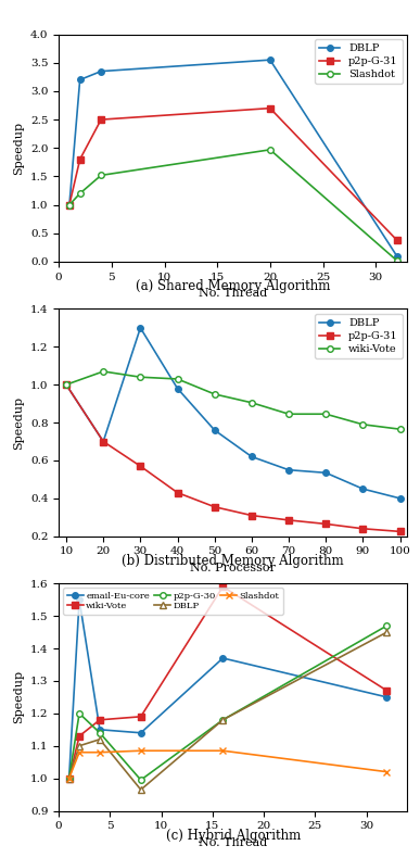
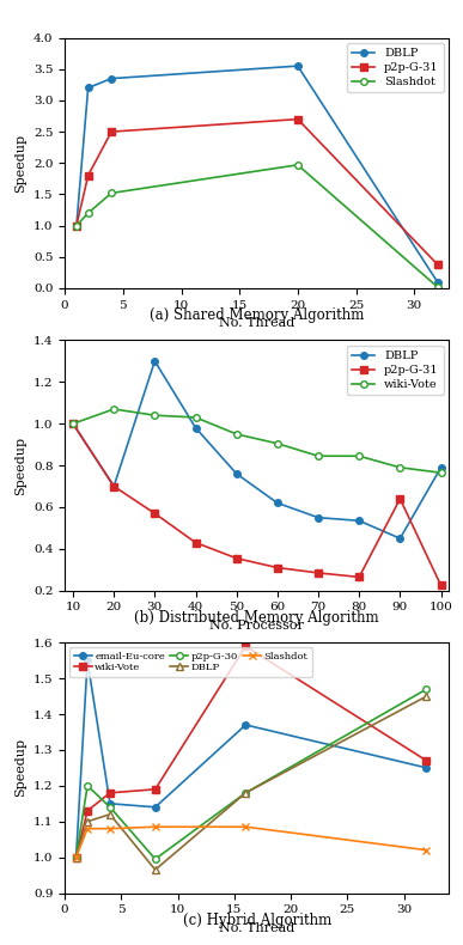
p2p-G-31/90: 0.24 -> 0.64
DBLP/100: 0.40 -> 0.79
